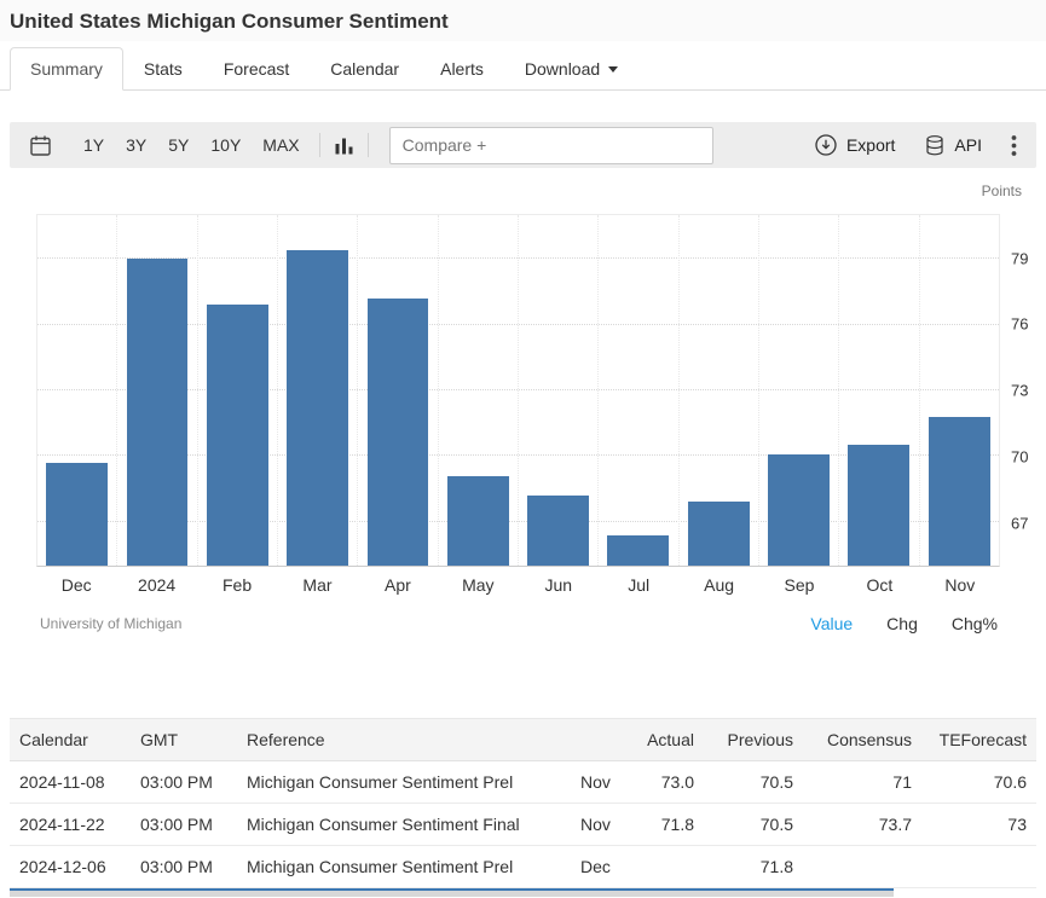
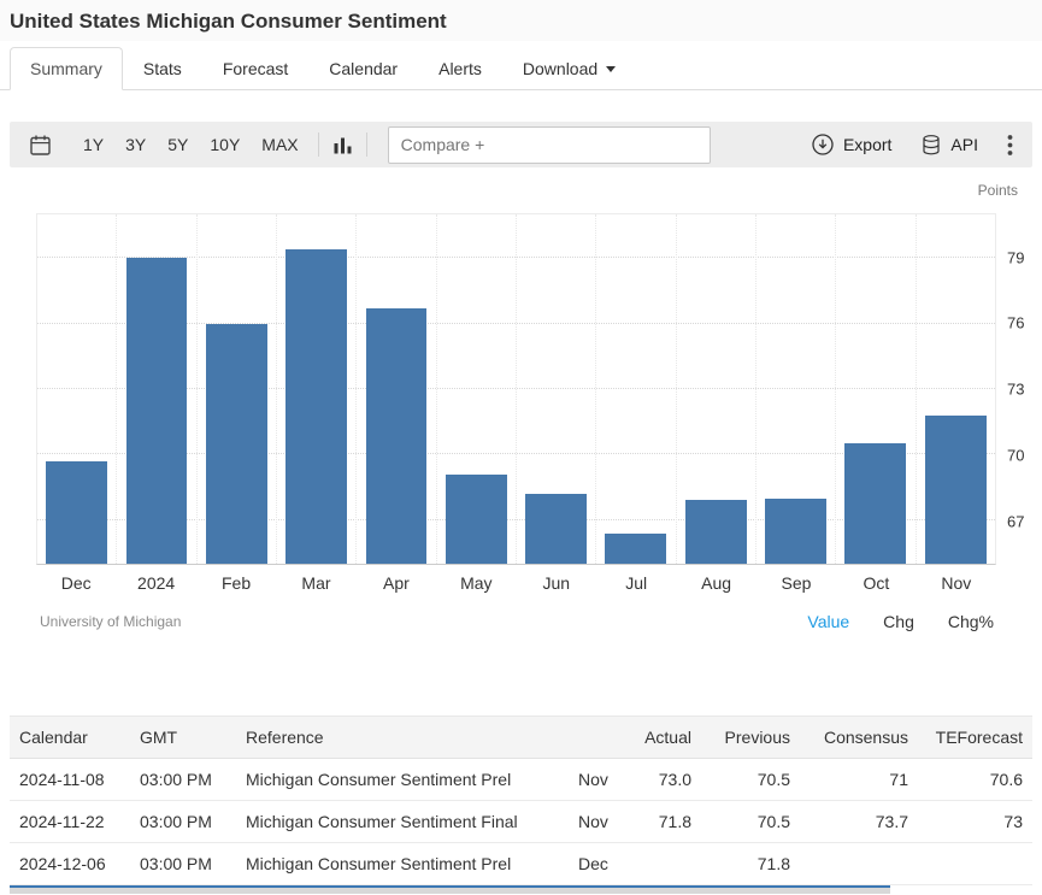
Feb: 76.9 -> 76.0
Apr: 77.2 -> 76.7
Sep: 70.1 -> 68.0
